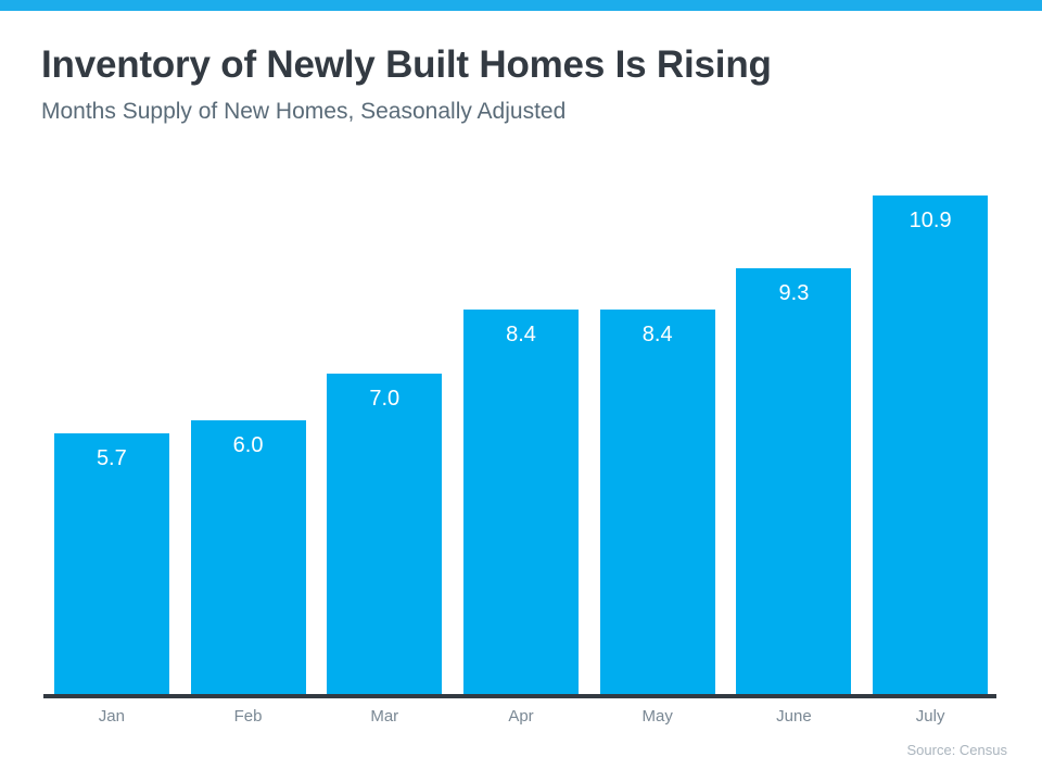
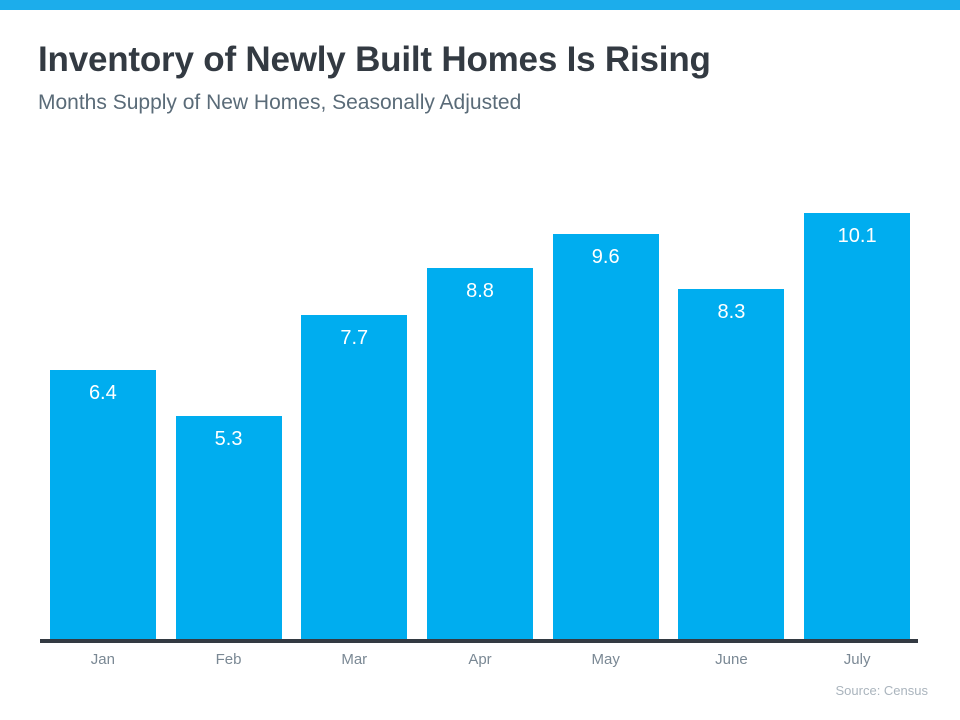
Jan: 5.7 -> 6.4
Feb: 6.0 -> 5.3
Mar: 7.0 -> 7.7
Apr: 8.4 -> 8.8
May: 8.4 -> 9.6
June: 9.3 -> 8.3
July: 10.9 -> 10.1
